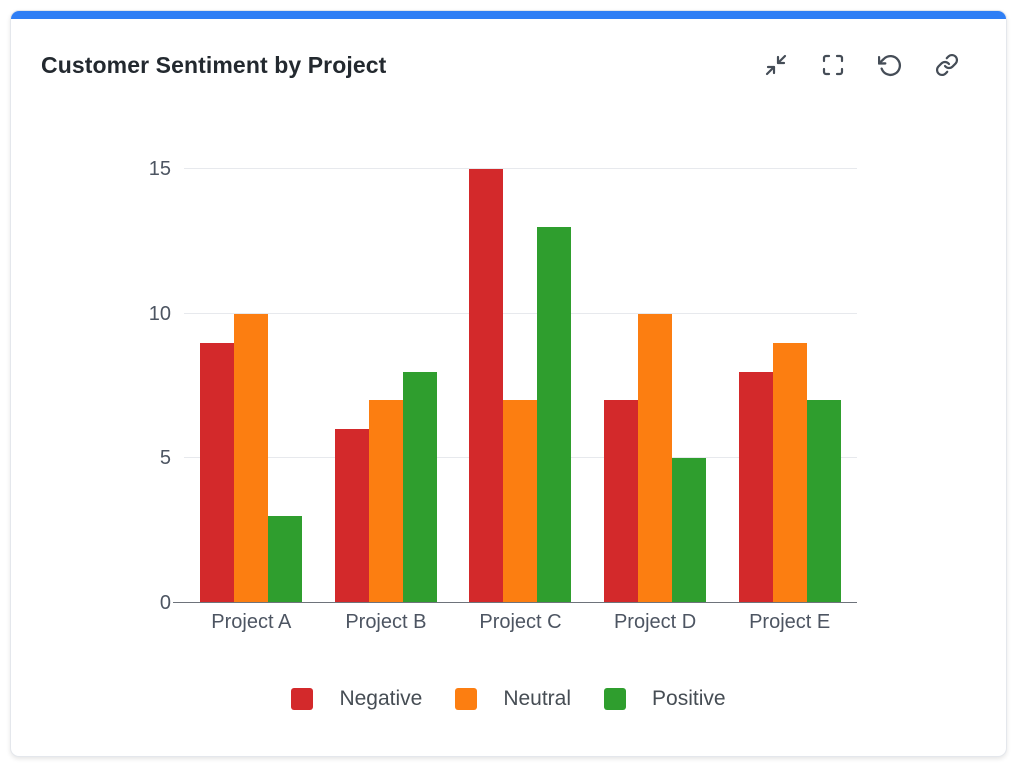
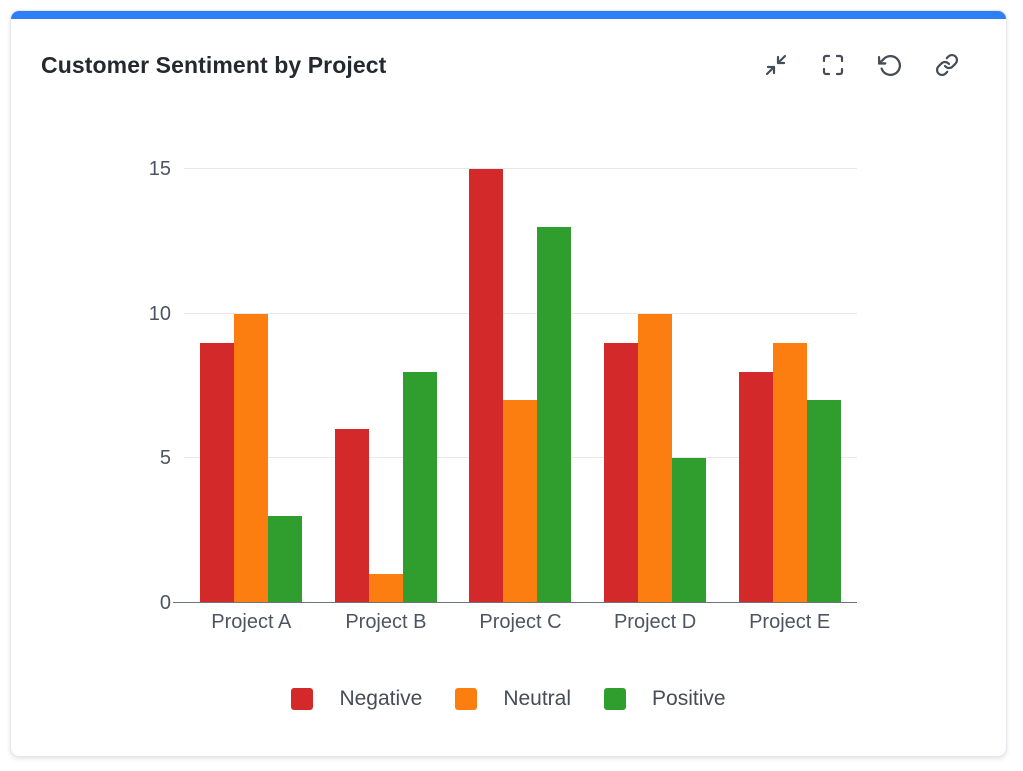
Neutral/Project B: 7 -> 1
Negative/Project D: 7 -> 9
